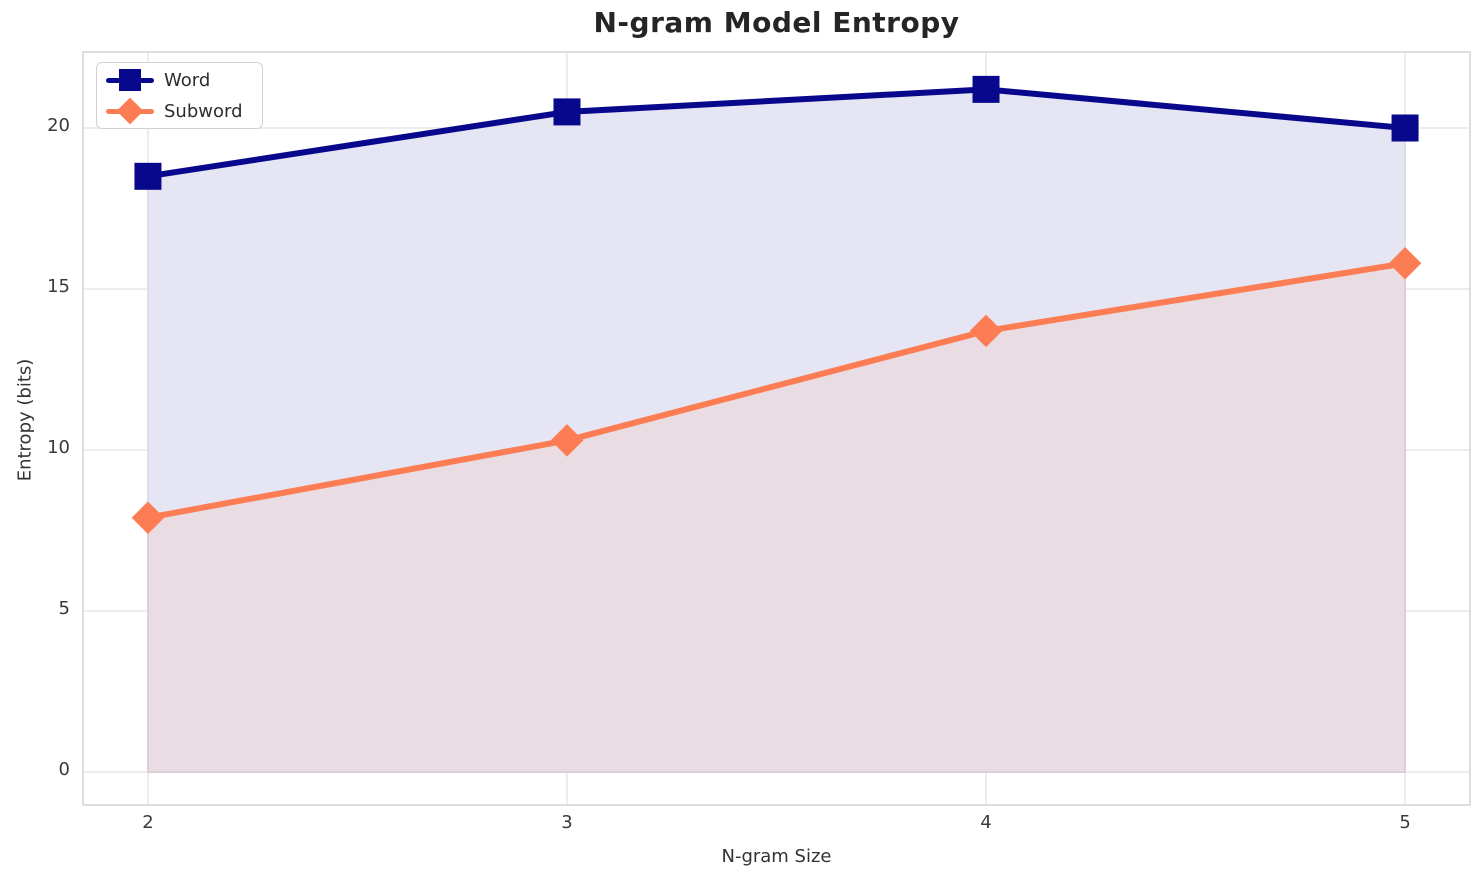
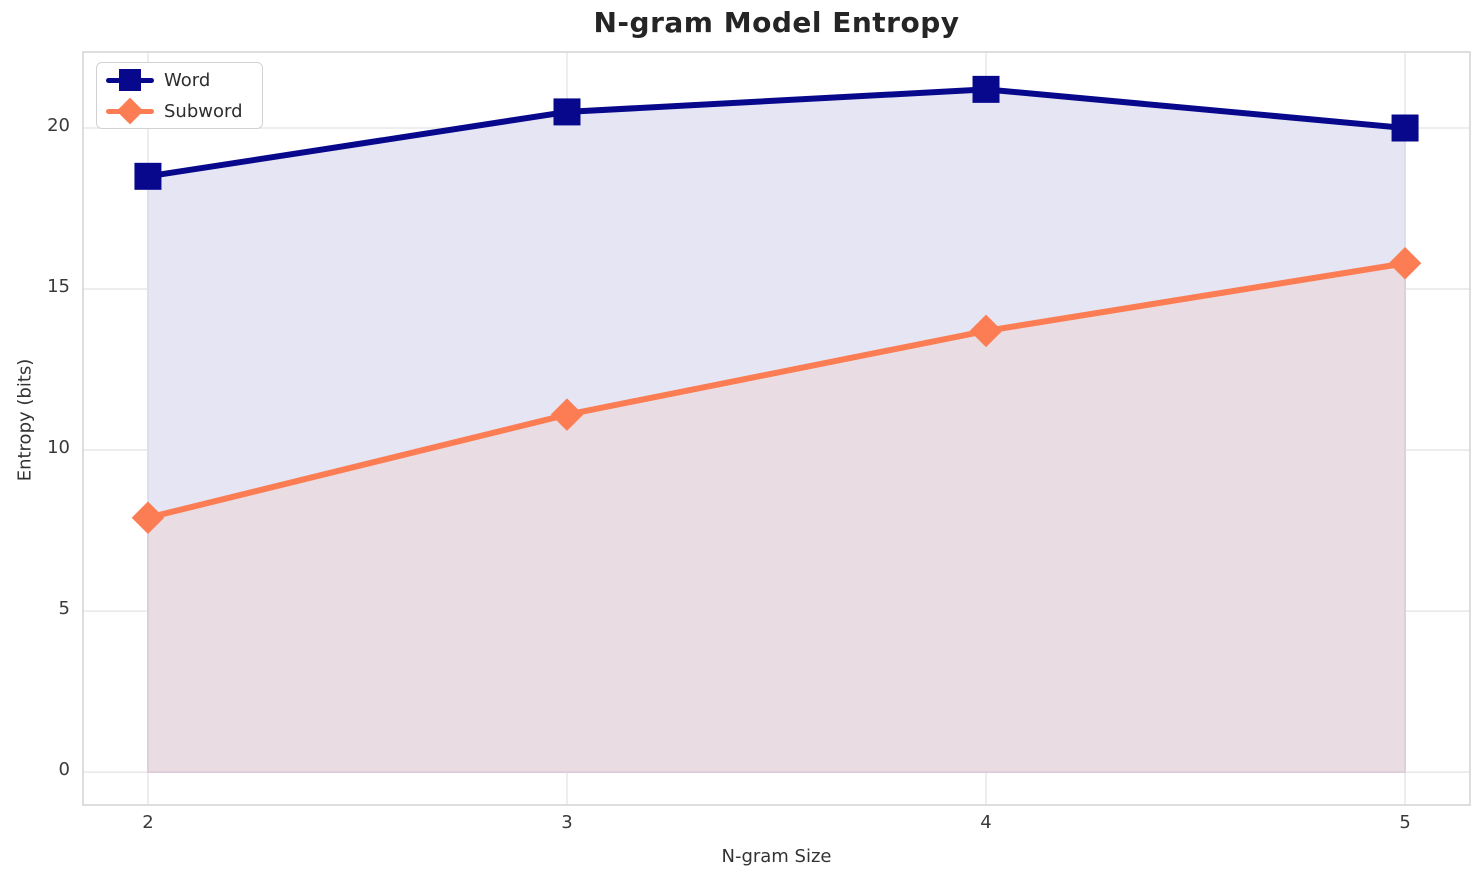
Subword/3: 10.3 -> 11.1
